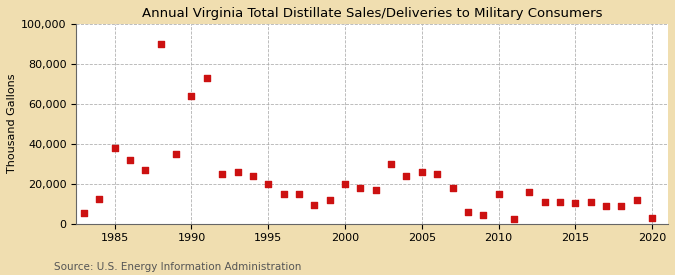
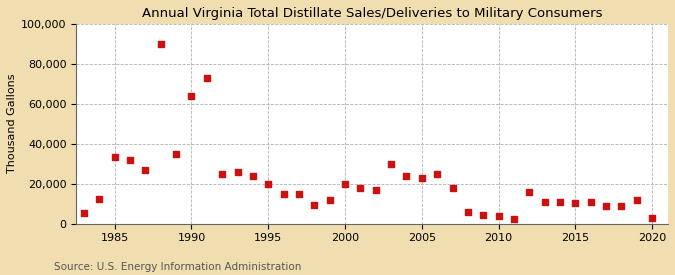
1985: 38,000 -> 34,000
2005: 26,000 -> 23,000
2010: 15,000 -> 4,000
